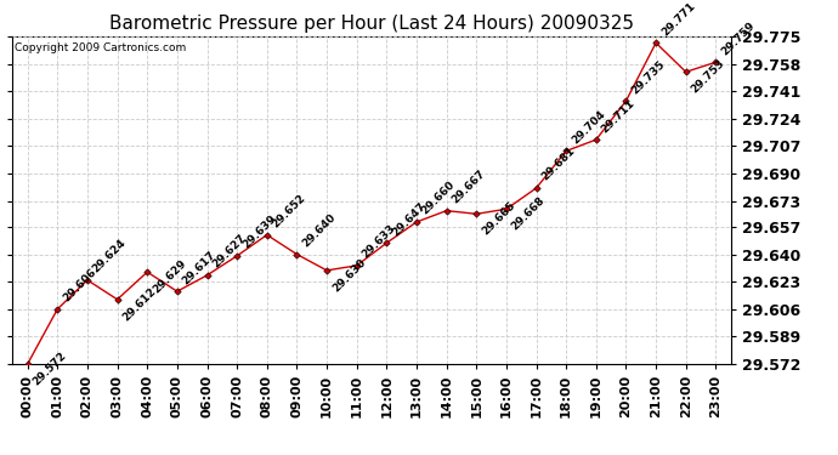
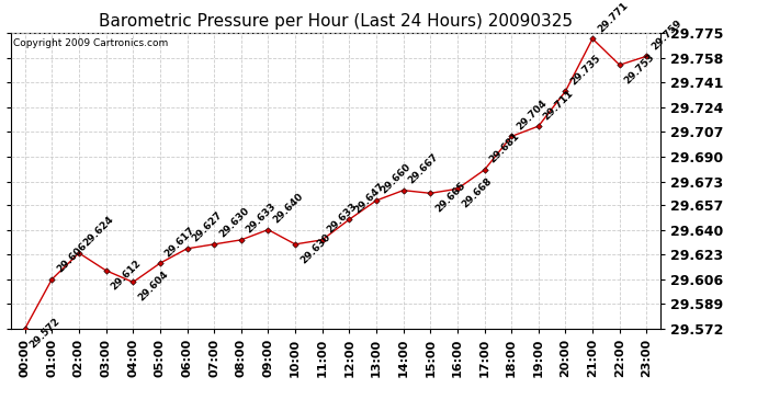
04:00: 29.629 -> 29.604
07:00: 29.639 -> 29.630
08:00: 29.652 -> 29.633
